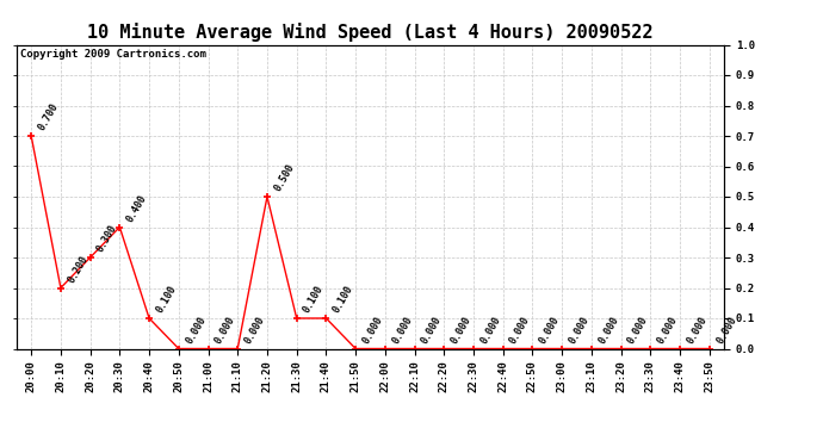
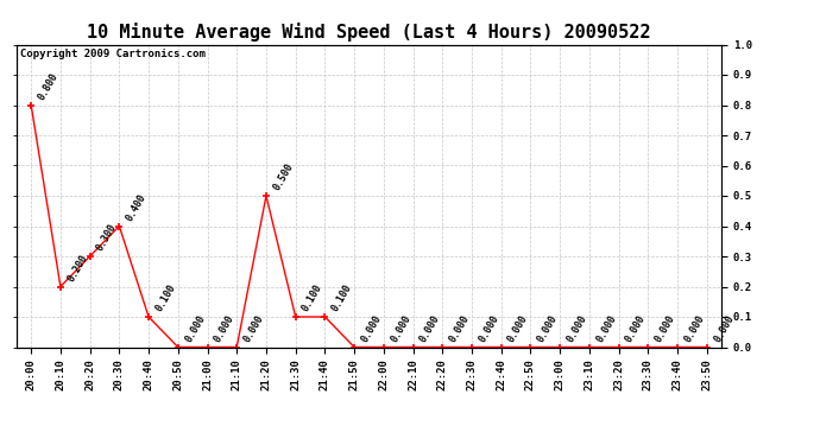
20:00: 0.700 -> 0.800
